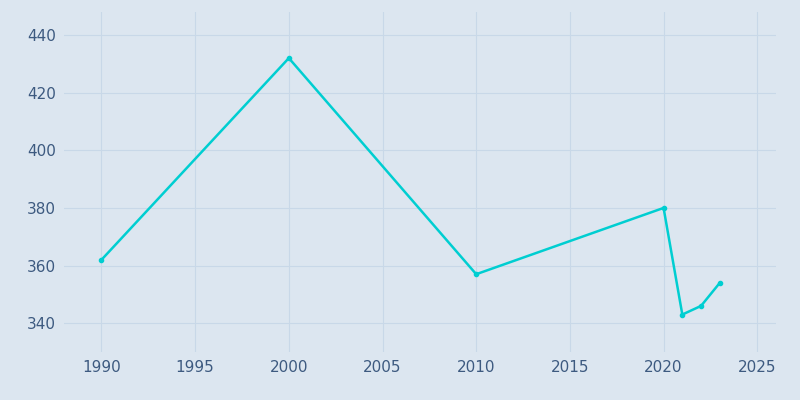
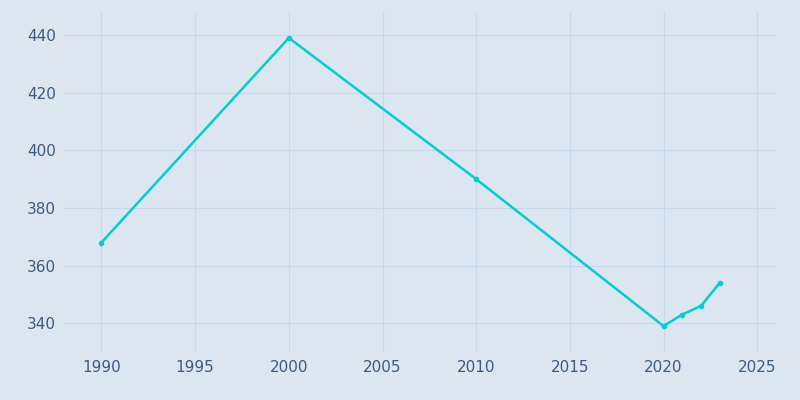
1990: 362 -> 368
2000: 432 -> 439
2010: 357 -> 390
2020: 380 -> 339
